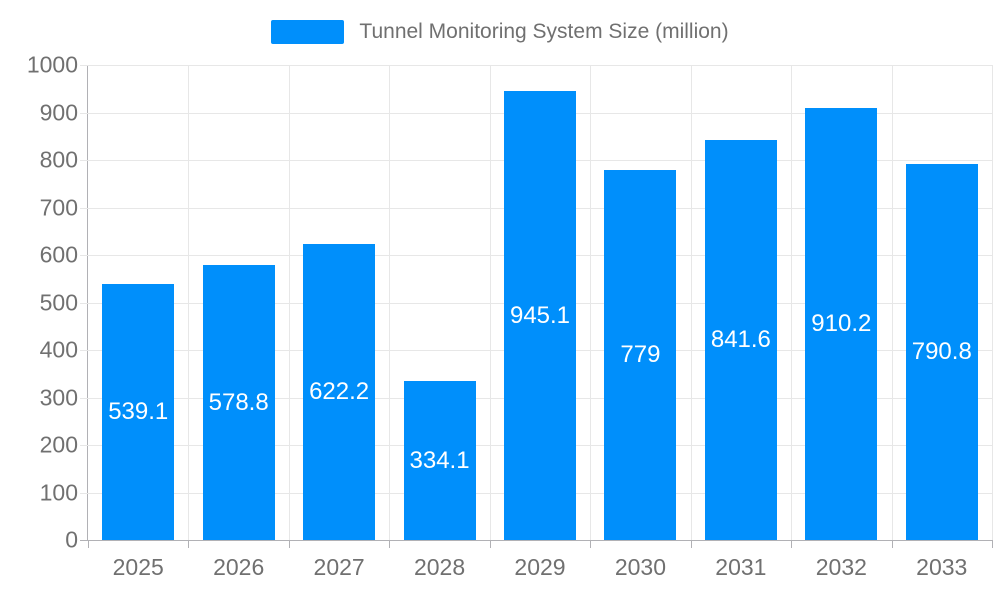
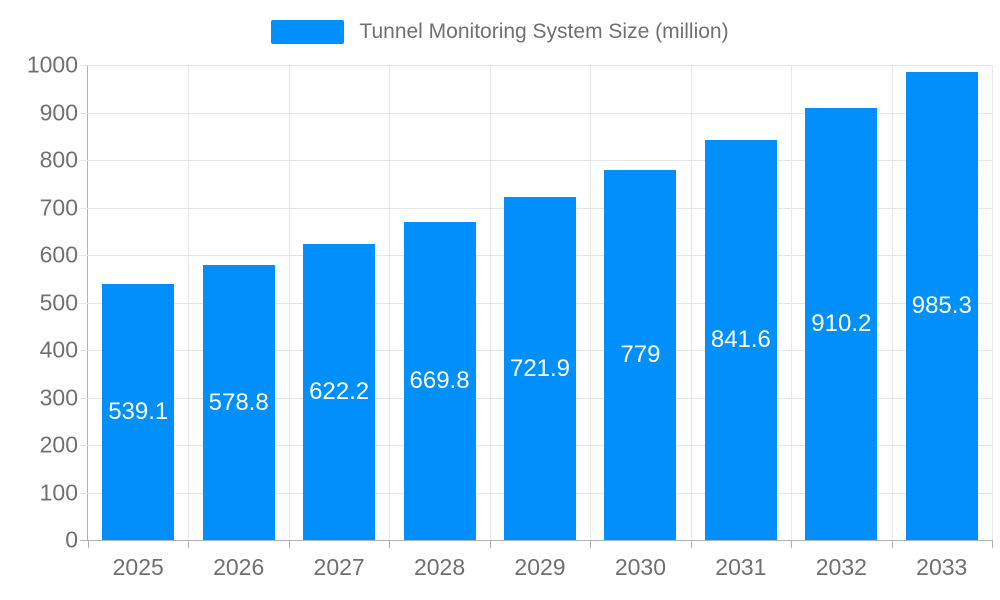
2028: 334.1 -> 669.8
2029: 945.1 -> 721.9
2033: 790.8 -> 985.3
